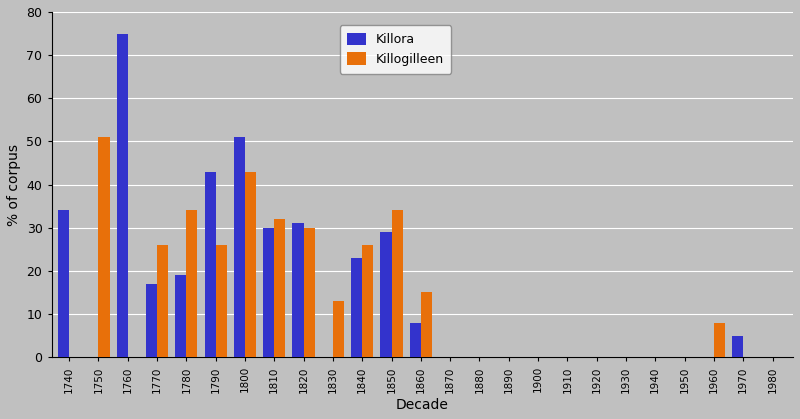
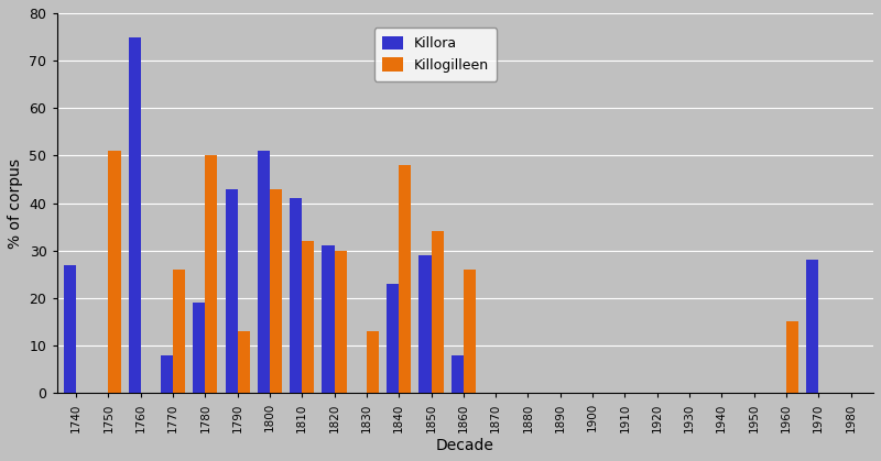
Killora/1740: 34 -> 27
Killora/1770: 17 -> 8
Killogilleen/1780: 34 -> 50
Killogilleen/1790: 26 -> 13
Killora/1810: 30 -> 41
Killogilleen/1840: 26 -> 48
Killogilleen/1860: 15 -> 26
Killogilleen/1960: 8 -> 15
Killora/1970: 5 -> 28
